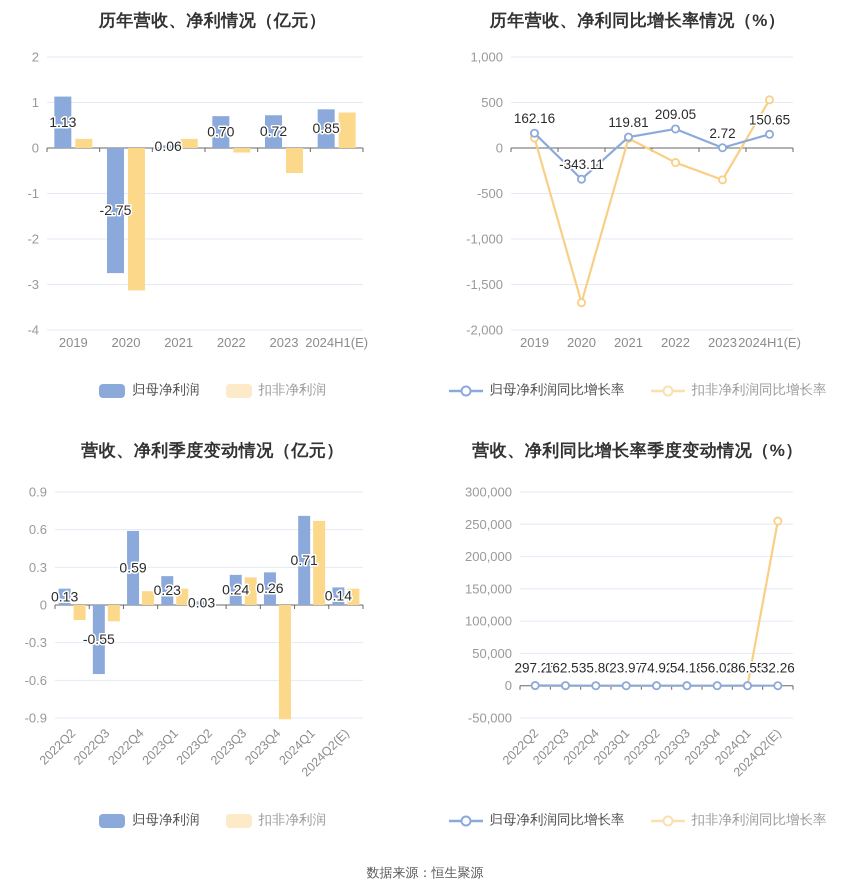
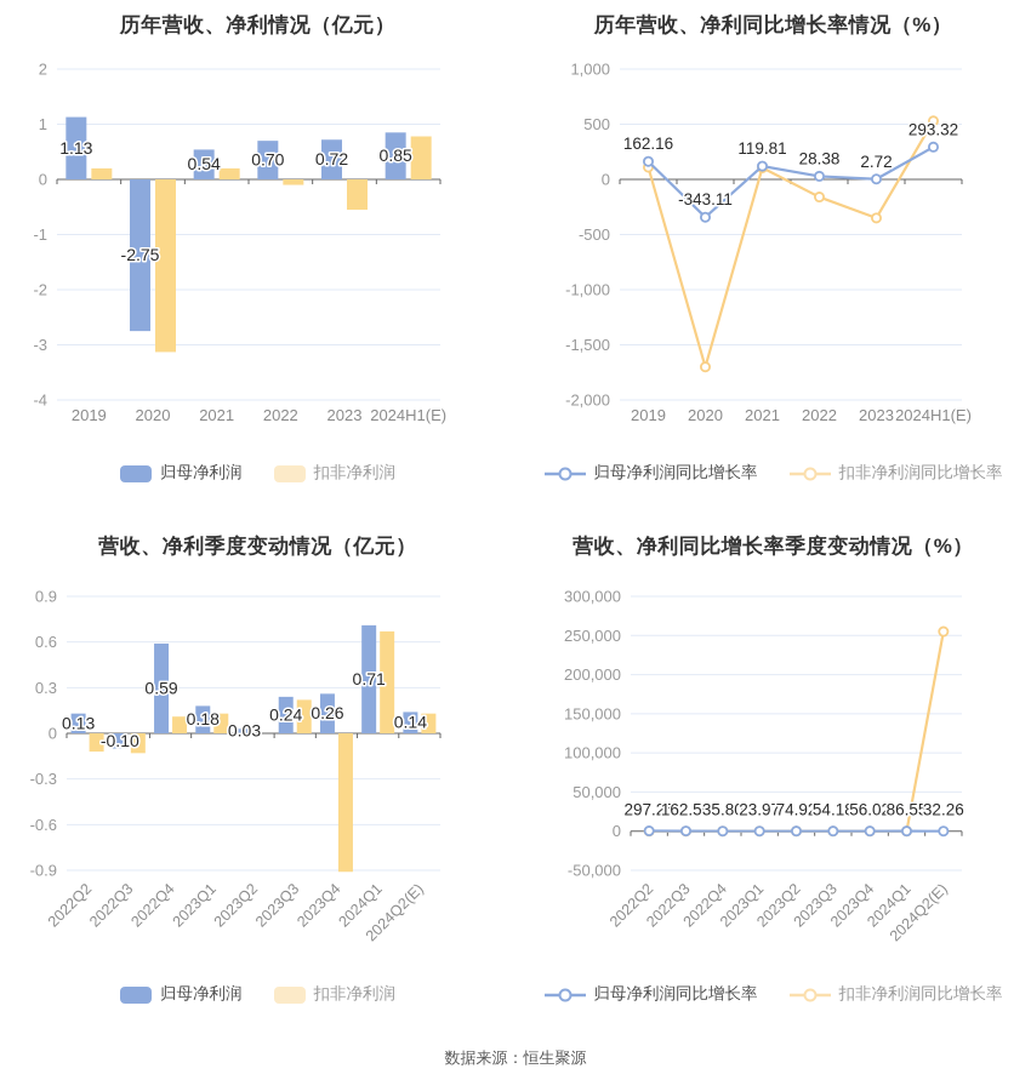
历年营收、净利情况（亿元）/归母净利润/2021: 0.06 -> 0.54
历年营收、净利同比增长率情况（%）/归母净利润同比增长率/2022: 209.05 -> 28.38
历年营收、净利同比增长率情况（%）/归母净利润同比增长率/2024H1(E): 150.65 -> 293.32
营收、净利季度变动情况（亿元）/归母净利润/2022Q3: -0.55 -> -0.10
营收、净利季度变动情况（亿元）/归母净利润/2023Q1: 0.23 -> 0.18
